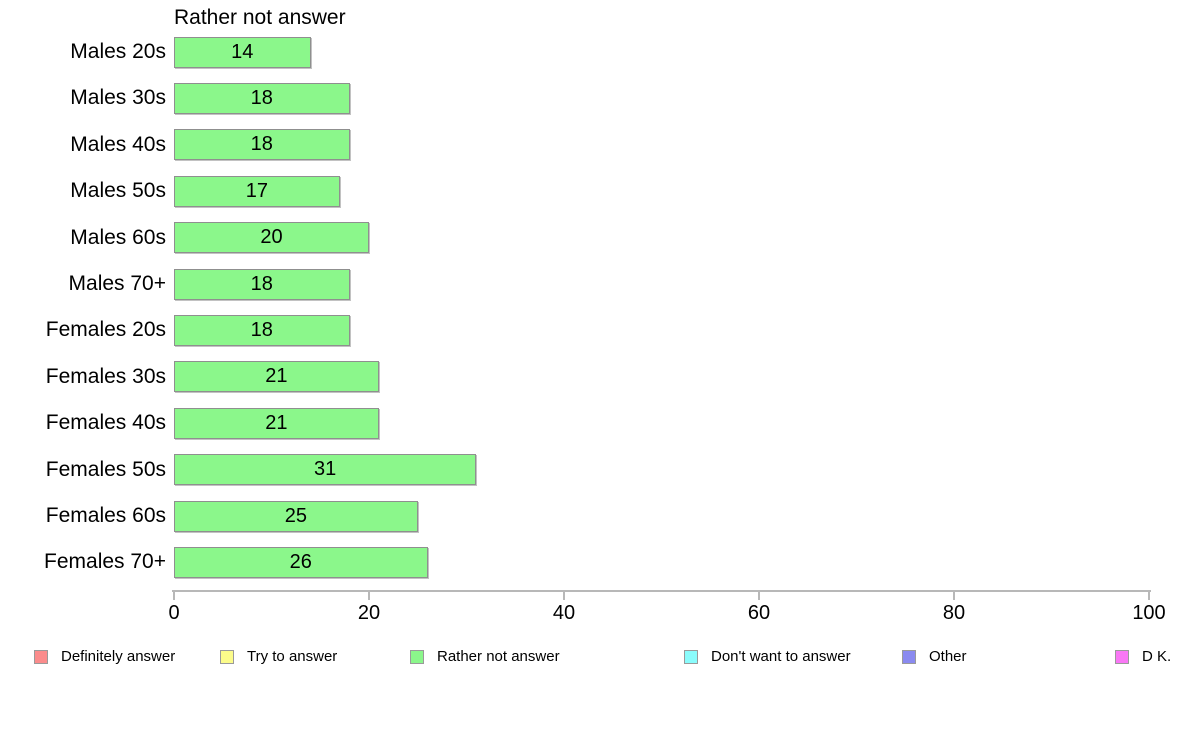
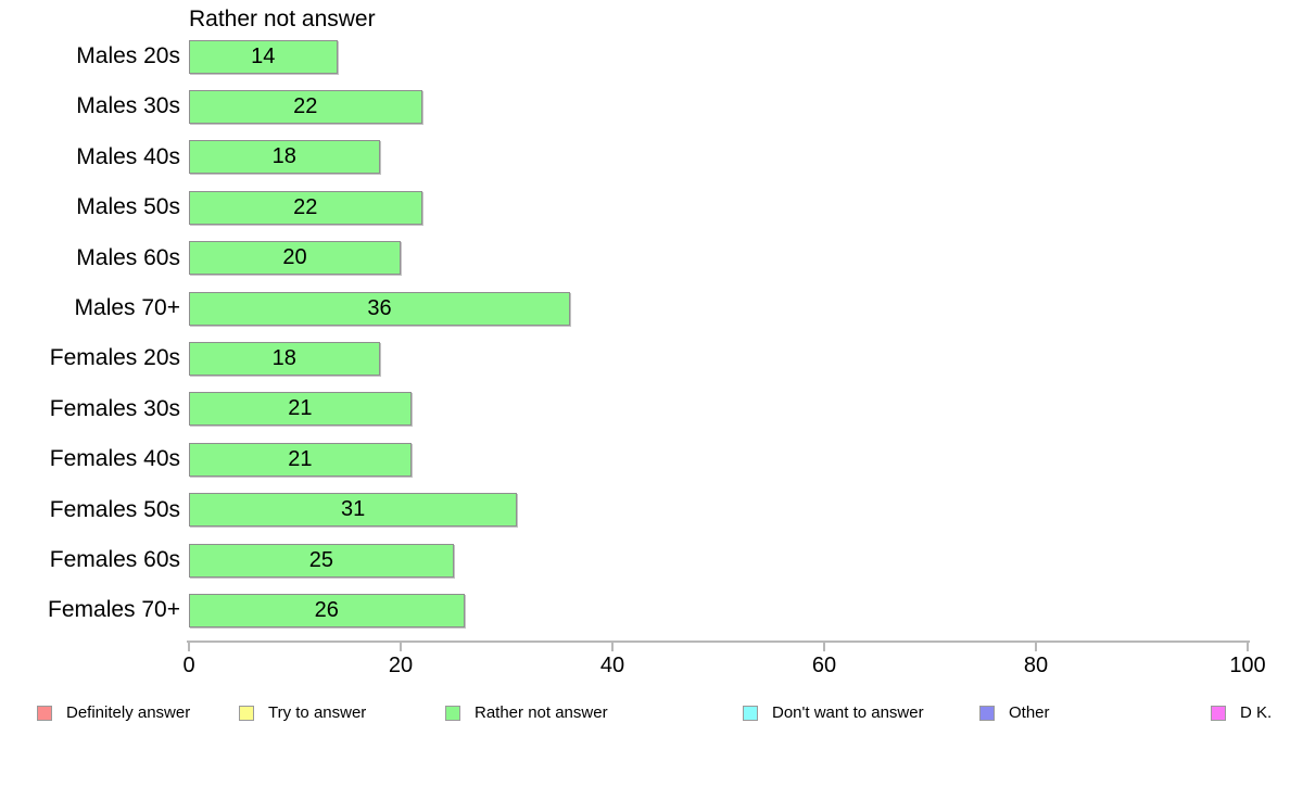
Males 30s: 18 -> 22
Males 50s: 17 -> 22
Males 70+: 18 -> 36
